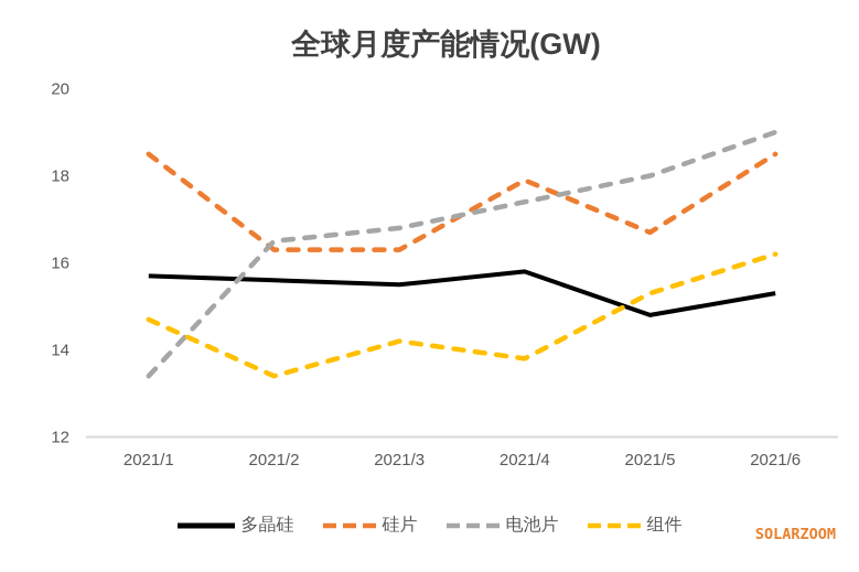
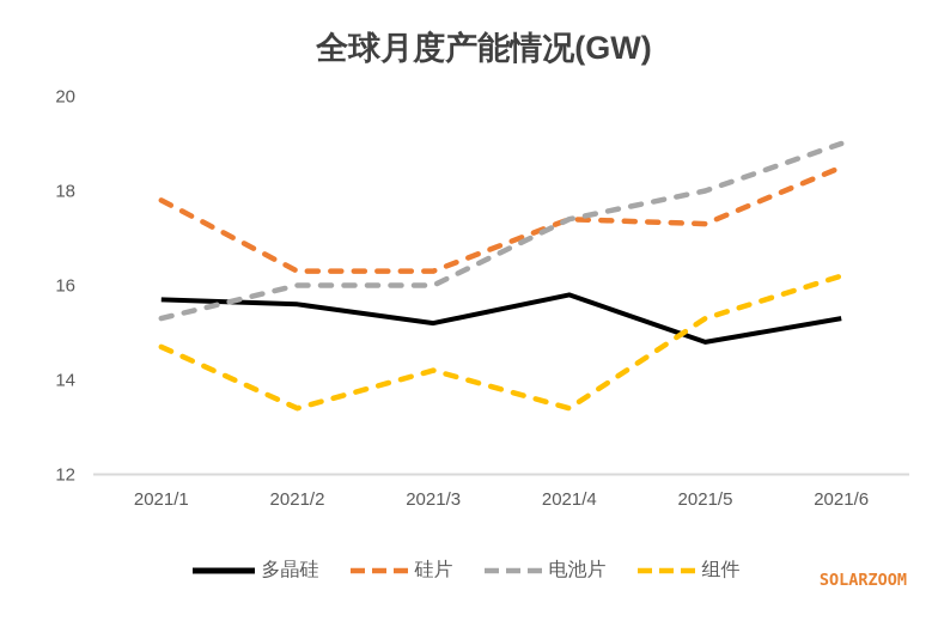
硅片/2021/1: 18.5 -> 17.8
电池片/2021/1: 13.4 -> 15.3
电池片/2021/2: 16.5 -> 16.0
多晶硅/2021/3: 15.5 -> 15.2
电池片/2021/3: 16.8 -> 16.0
硅片/2021/4: 17.9 -> 17.4
组件/2021/4: 13.8 -> 13.4
硅片/2021/5: 16.7 -> 17.3
